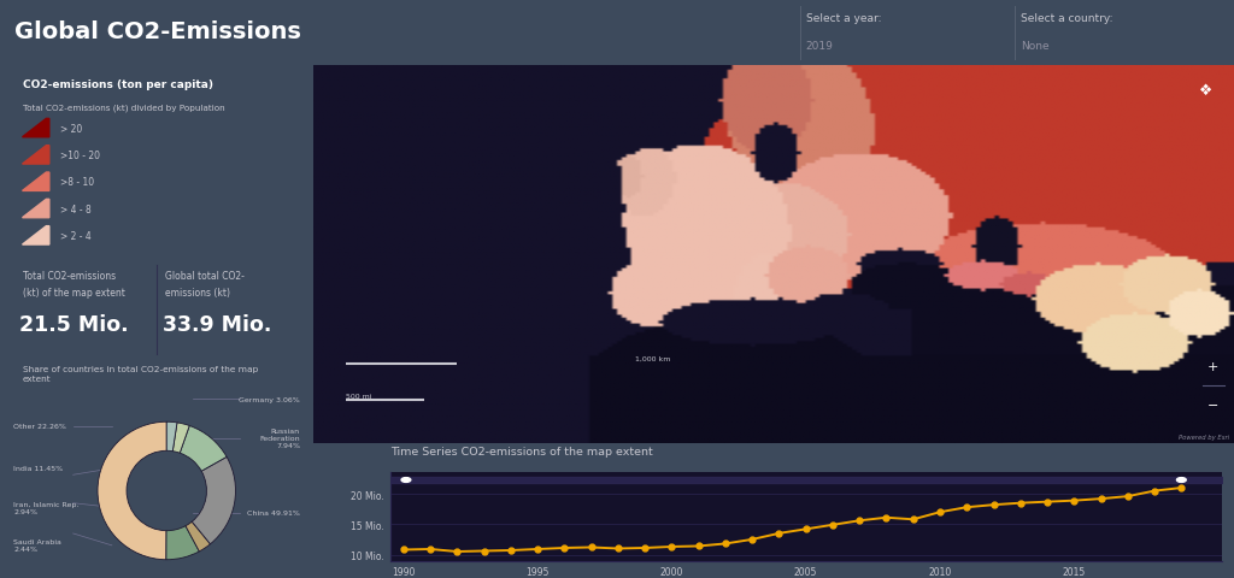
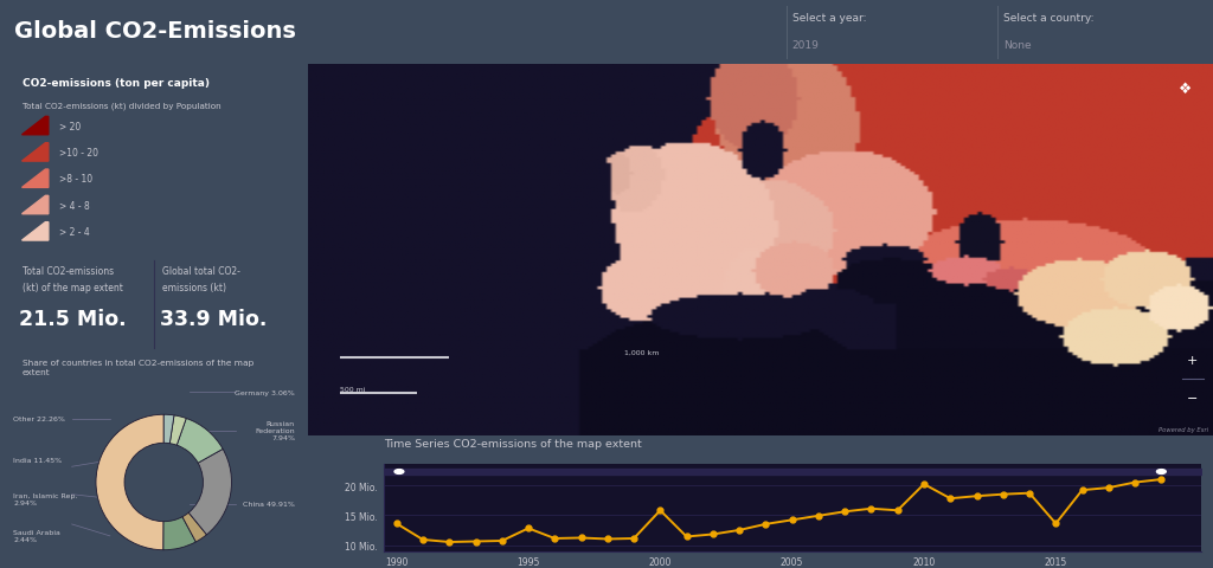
1990: 10.8 Mio. -> 13.6 Mio.
1995: 10.9 Mio. -> 12.8 Mio.
2000: 11.3 Mio. -> 15.8 Mio.
2010: 17.0 Mio. -> 20.2 Mio.
2015: 18.9 Mio. -> 13.6 Mio.
